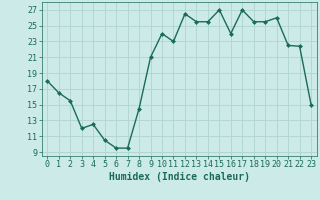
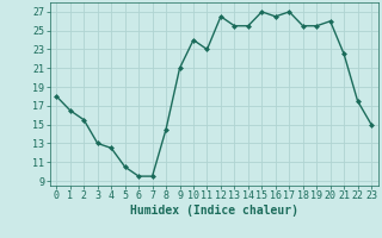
3: 12.0 -> 13.0
16: 24.0 -> 26.5
22: 22.4 -> 17.5
